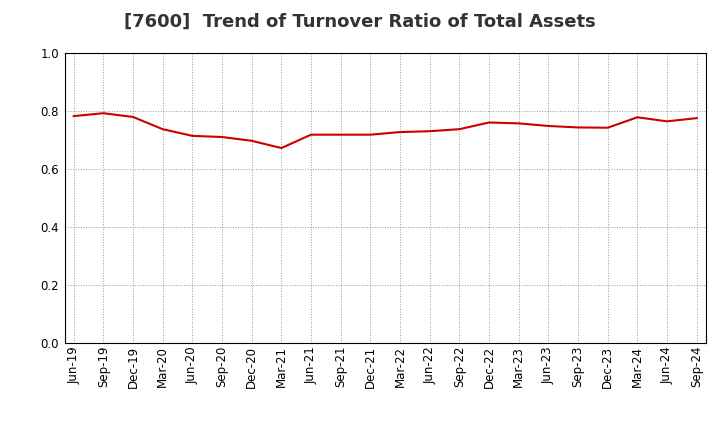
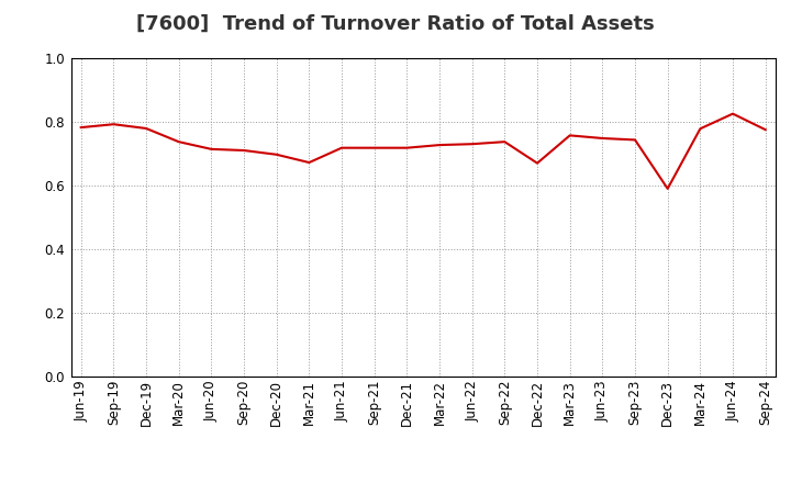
Dec-22: 0.760 -> 0.670
Dec-23: 0.742 -> 0.590
Jun-24: 0.764 -> 0.825
